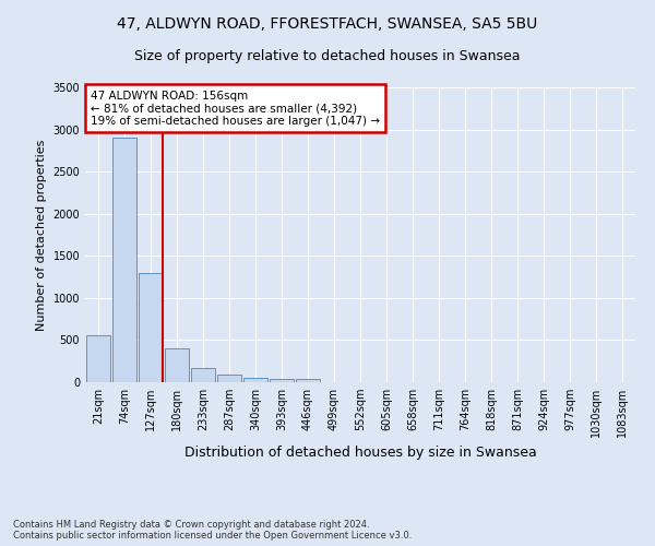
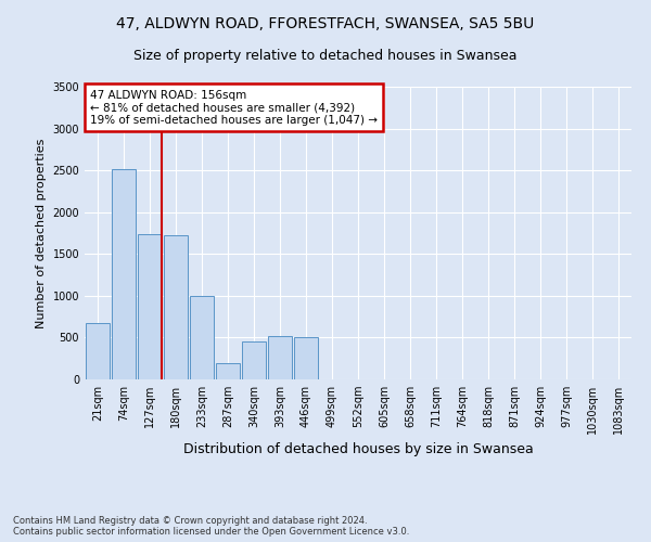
21sqm: 560 -> 680
74sqm: 2900 -> 2520
127sqm: 1300 -> 1740
180sqm: 400 -> 1720
233sqm: 160 -> 1000
287sqm: 90 -> 200
340sqm: 60 -> 460
393sqm: 40 -> 520
446sqm: 40 -> 500
